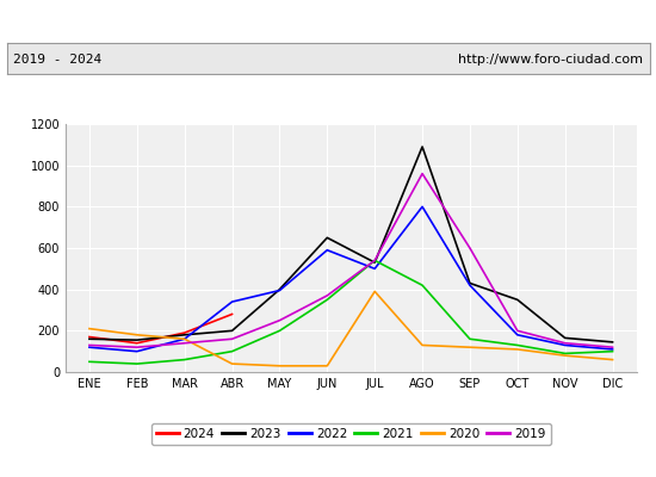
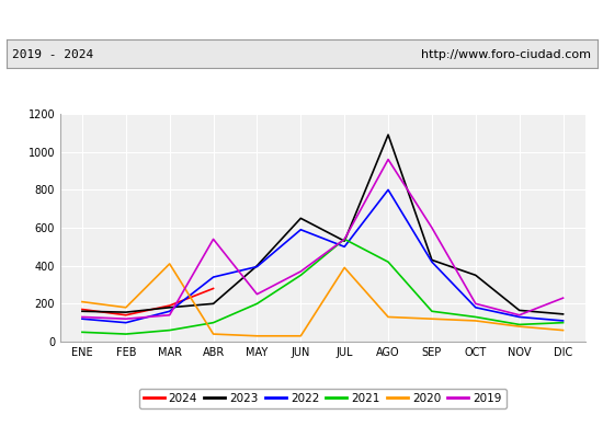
2020/MAR: 160 -> 410
2019/ABR: 160 -> 540
2019/DIC: 120 -> 230
